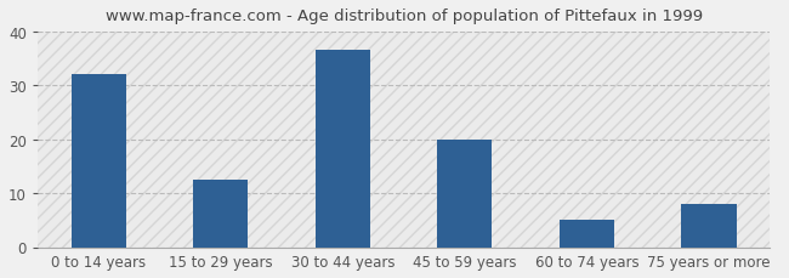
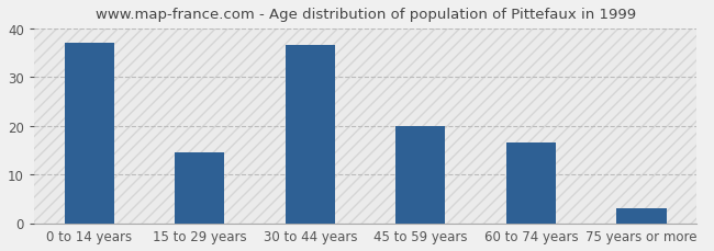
0 to 14 years: 32.0 -> 37.0
15 to 29 years: 12.5 -> 14.5
60 to 74 years: 5.0 -> 16.5
75 years or more: 8.0 -> 3.0
